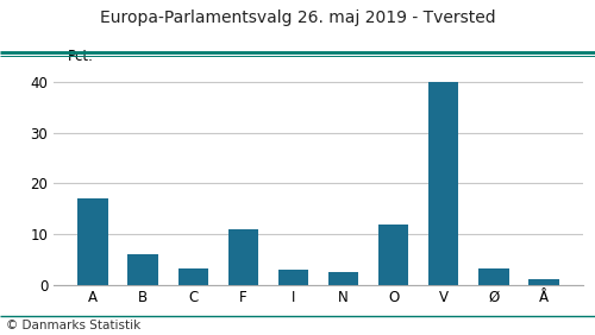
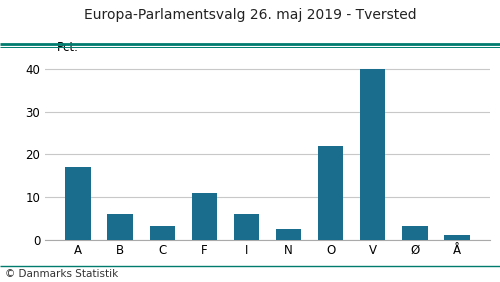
I: 3.0 -> 6.0
O: 12.0 -> 22.0
